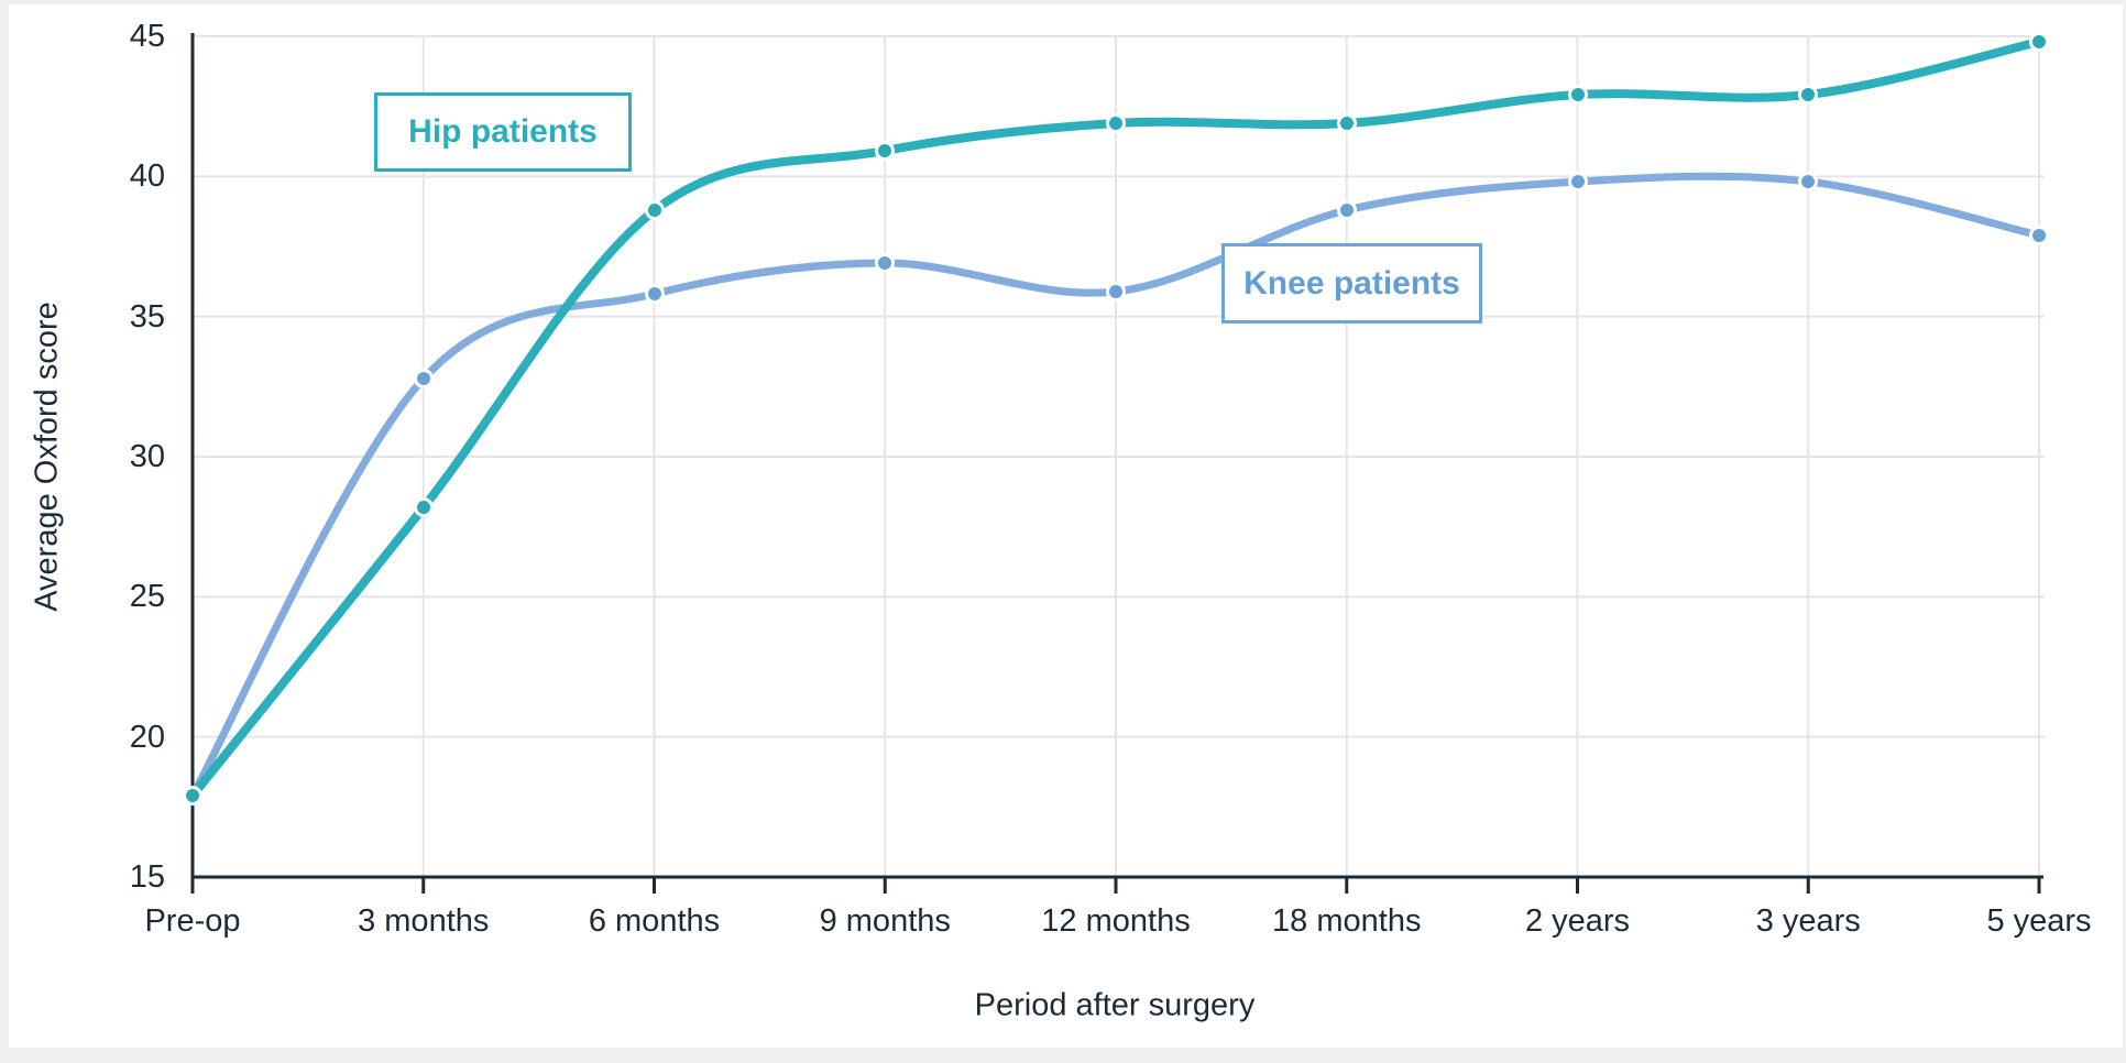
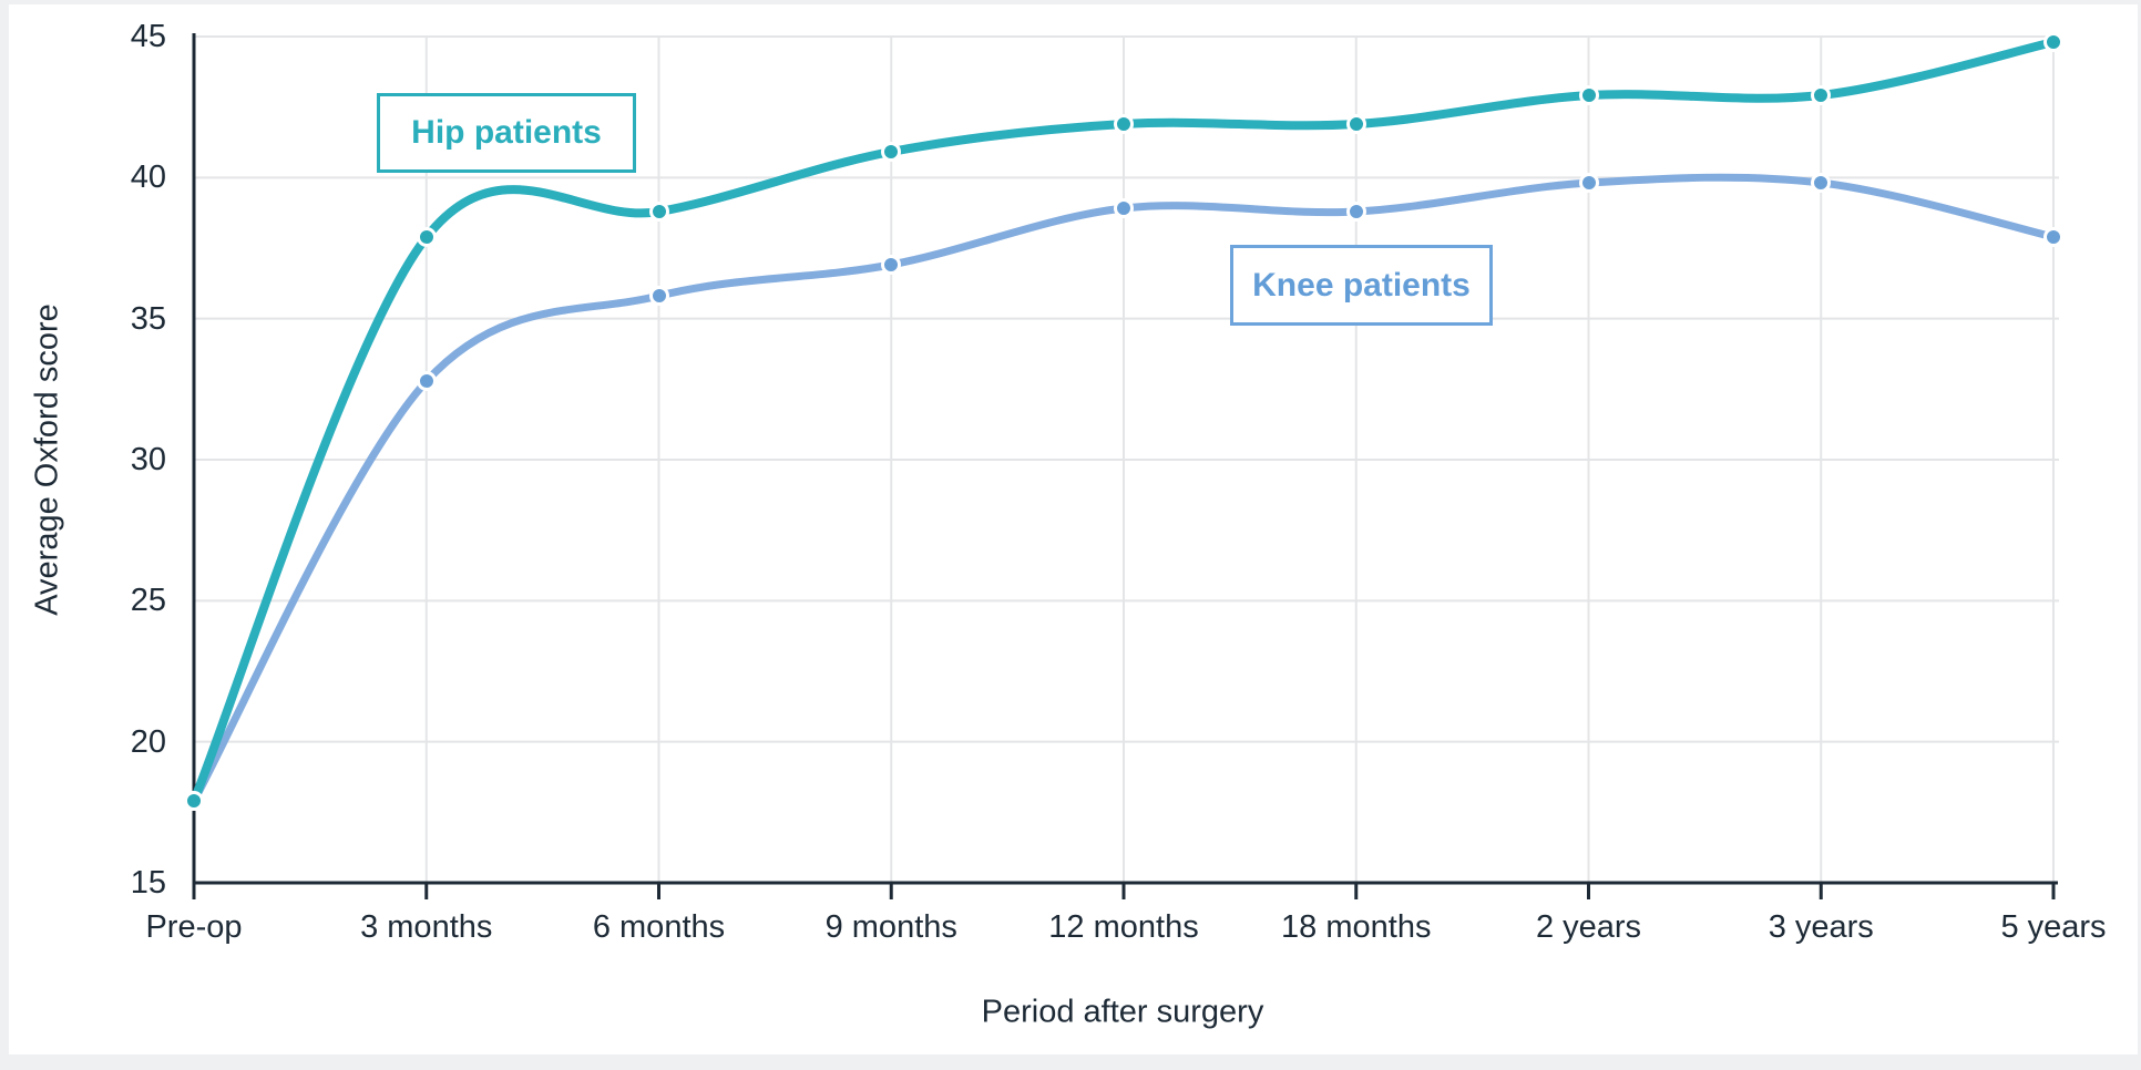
Hip patients/3 months: 28.2 -> 37.9
Knee patients/12 months: 35.9 -> 38.9
